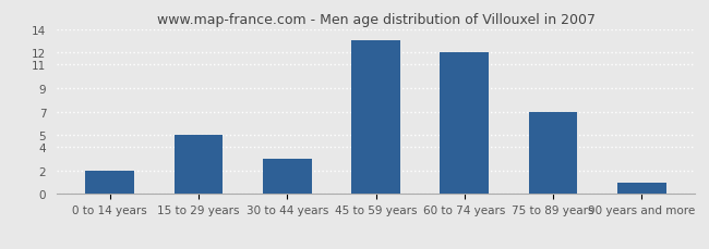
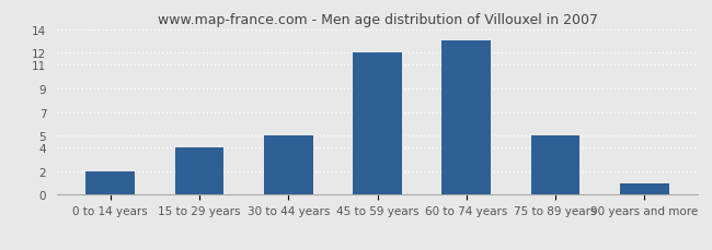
15 to 29 years: 5 -> 4
30 to 44 years: 3 -> 5
45 to 59 years: 13 -> 12
60 to 74 years: 12 -> 13
75 to 89 years: 7 -> 5
